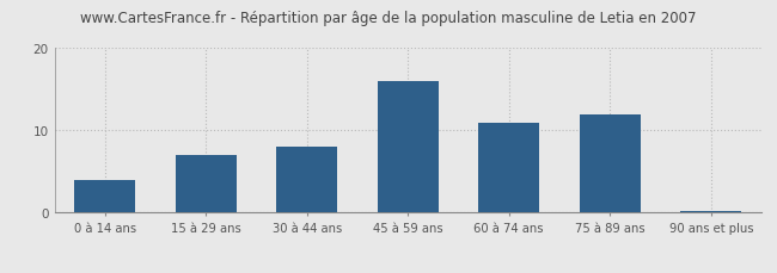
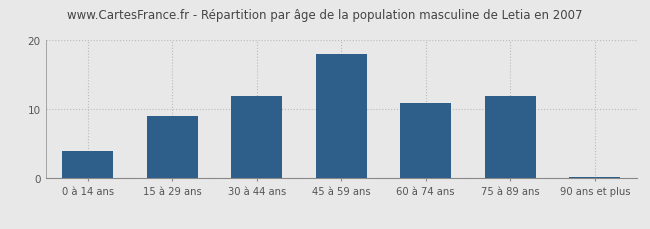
15 à 29 ans: 7.0 -> 9.0
30 à 44 ans: 8.0 -> 12.0
45 à 59 ans: 16.0 -> 18.0
